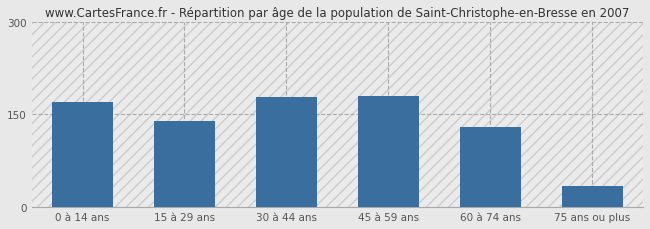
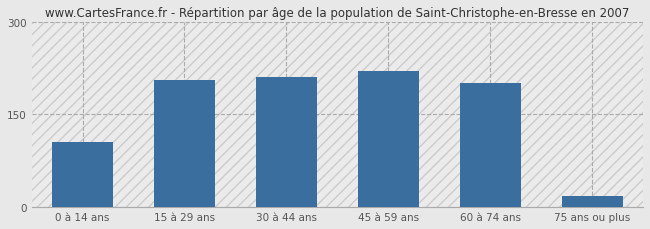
0 à 14 ans: 170 -> 106
15 à 29 ans: 140 -> 206
30 à 44 ans: 178 -> 210
45 à 59 ans: 180 -> 220
60 à 74 ans: 130 -> 200
75 ans ou plus: 35 -> 18
